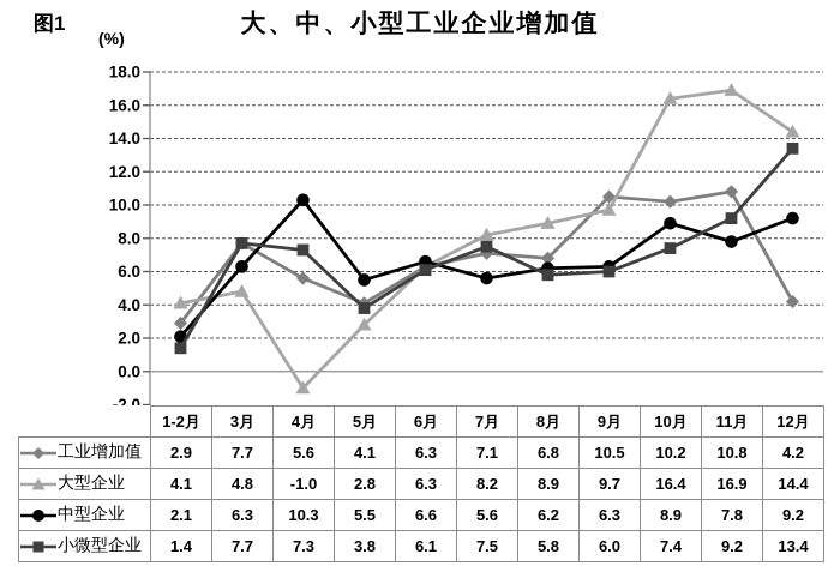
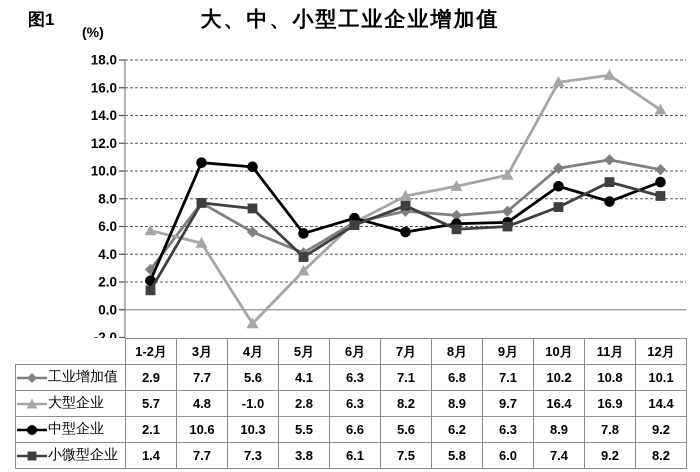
大型企业/1-2月: 4.1 -> 5.7
中型企业/3月: 6.3 -> 10.6
工业增加值/9月: 10.5 -> 7.1
工业增加值/12月: 4.2 -> 10.1
小微型企业/12月: 13.4 -> 8.2
